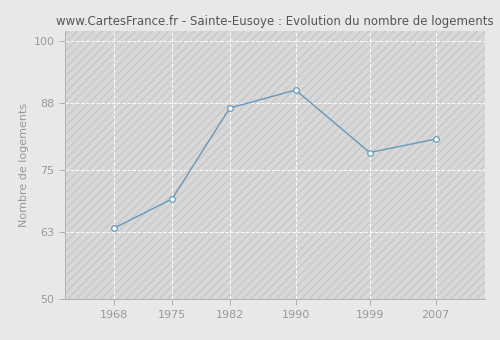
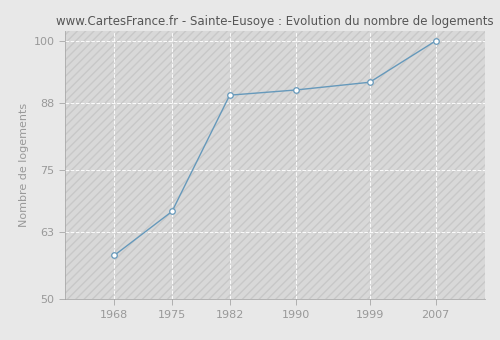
1968: 63.8 -> 58.5
1975: 69.4 -> 67.0
1982: 87.0 -> 89.5
1999: 78.4 -> 92.0
2007: 81.0 -> 100.0
